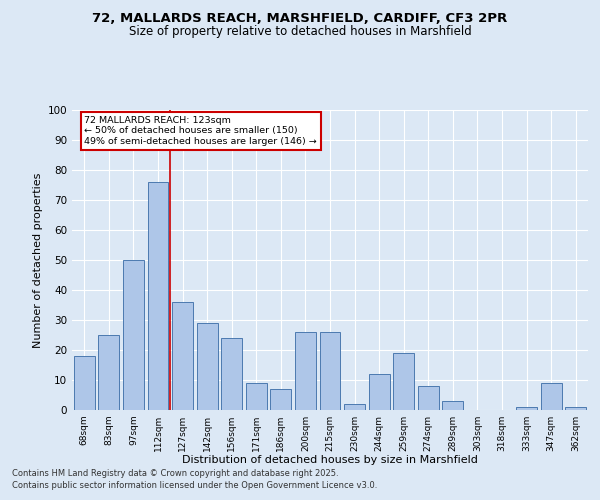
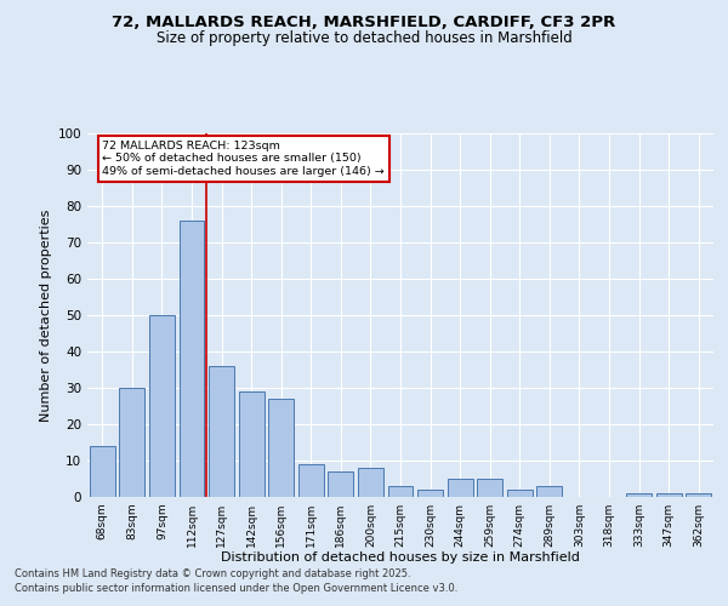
68sqm: 18 -> 14
83sqm: 25 -> 30
156sqm: 24 -> 27
200sqm: 26 -> 8
215sqm: 26 -> 3
244sqm: 12 -> 5
259sqm: 19 -> 5
274sqm: 8 -> 2
347sqm: 9 -> 1
